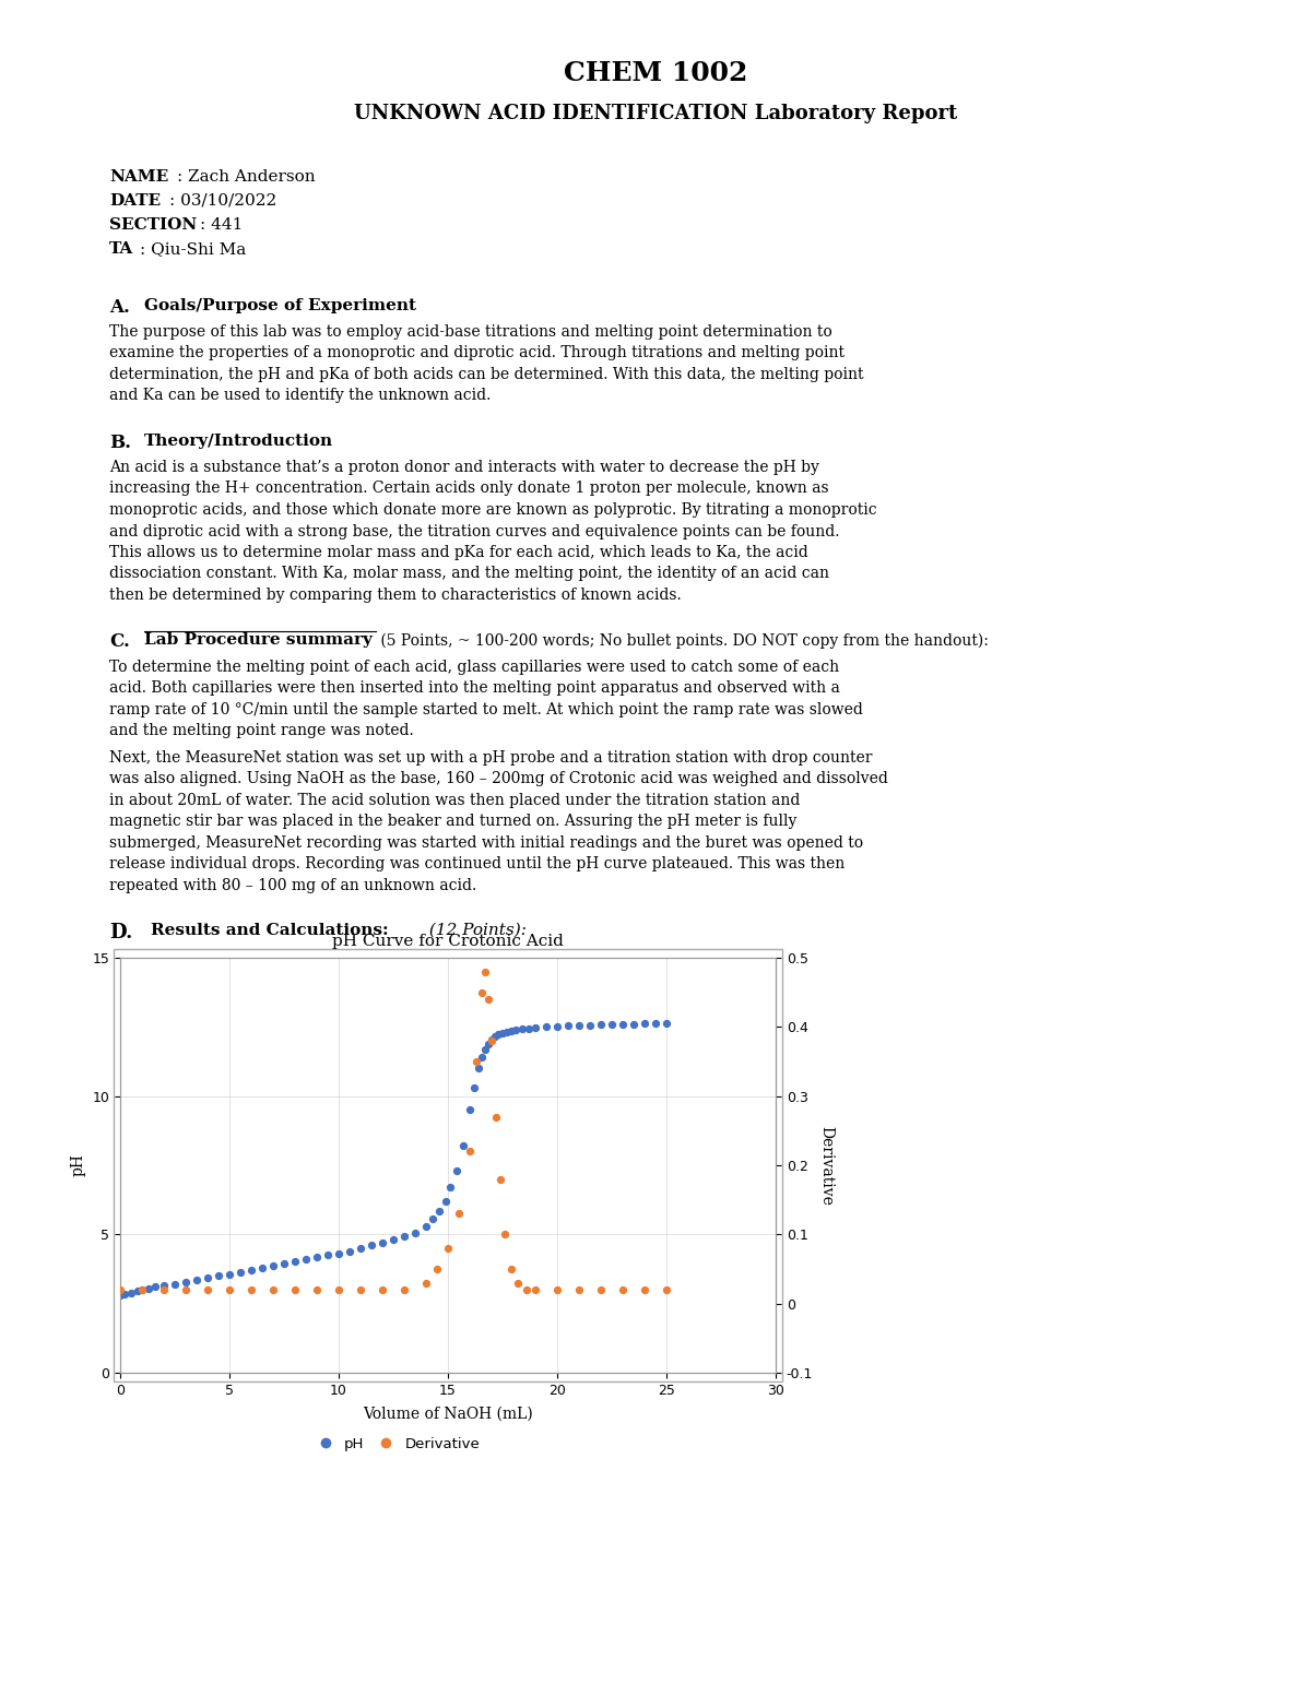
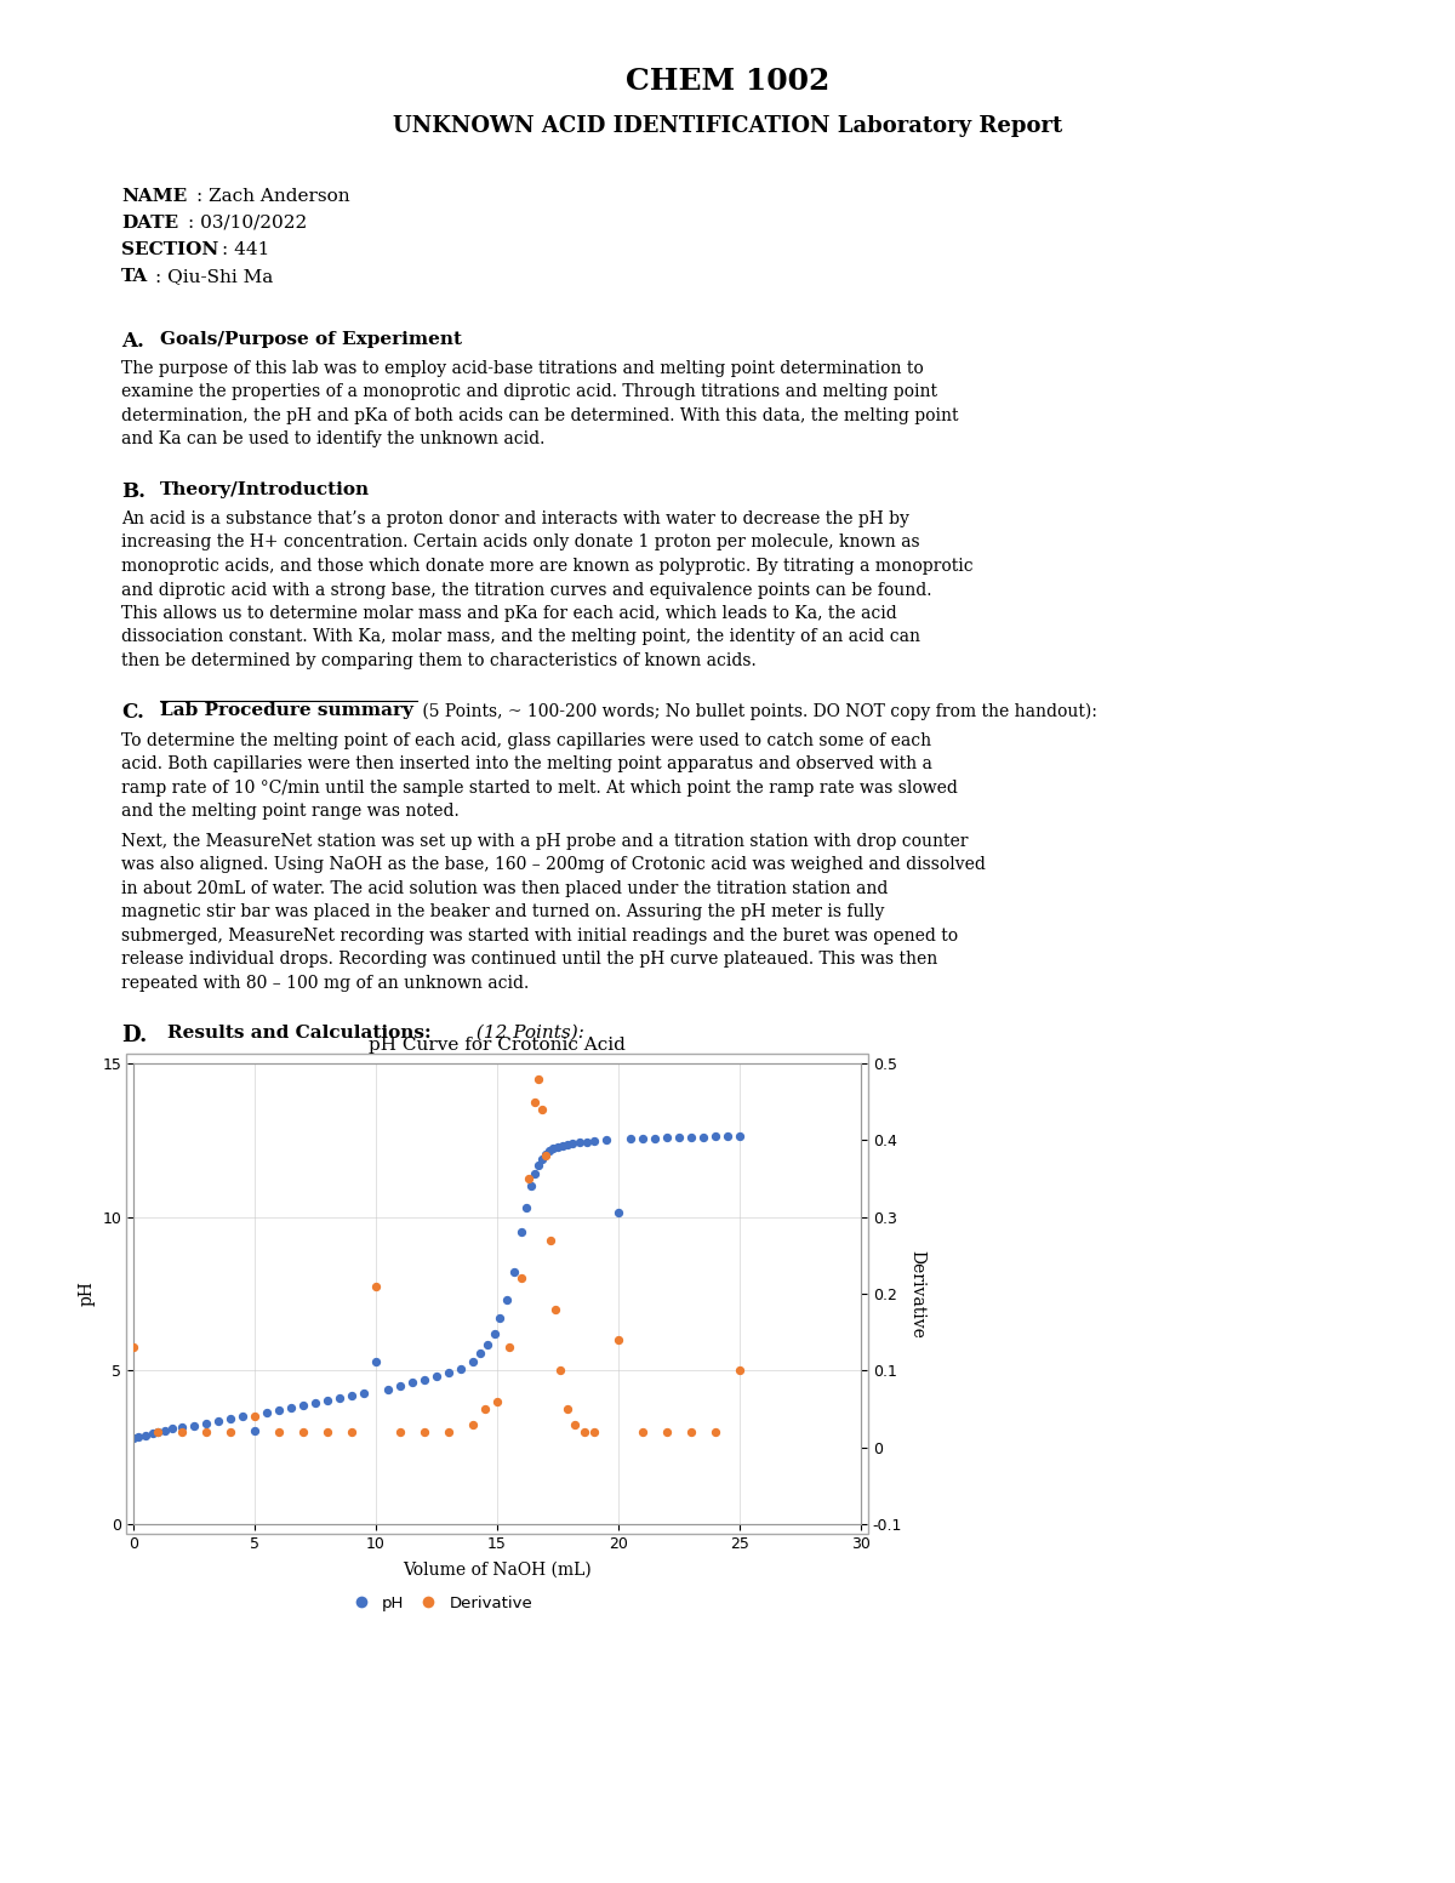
Derivative/0: 0.02 -> 0.13
pH/5: 3.57 -> 3.05
Derivative/5: 0.02 -> 0.04
pH/10: 4.32 -> 5.30
Derivative/10: 0.02 -> 0.21
Derivative/15: 0.08 -> 0.06
pH/20: 12.52 -> 10.15
Derivative/20: 0.02 -> 0.14
Derivative/25: 0.02 -> 0.10
